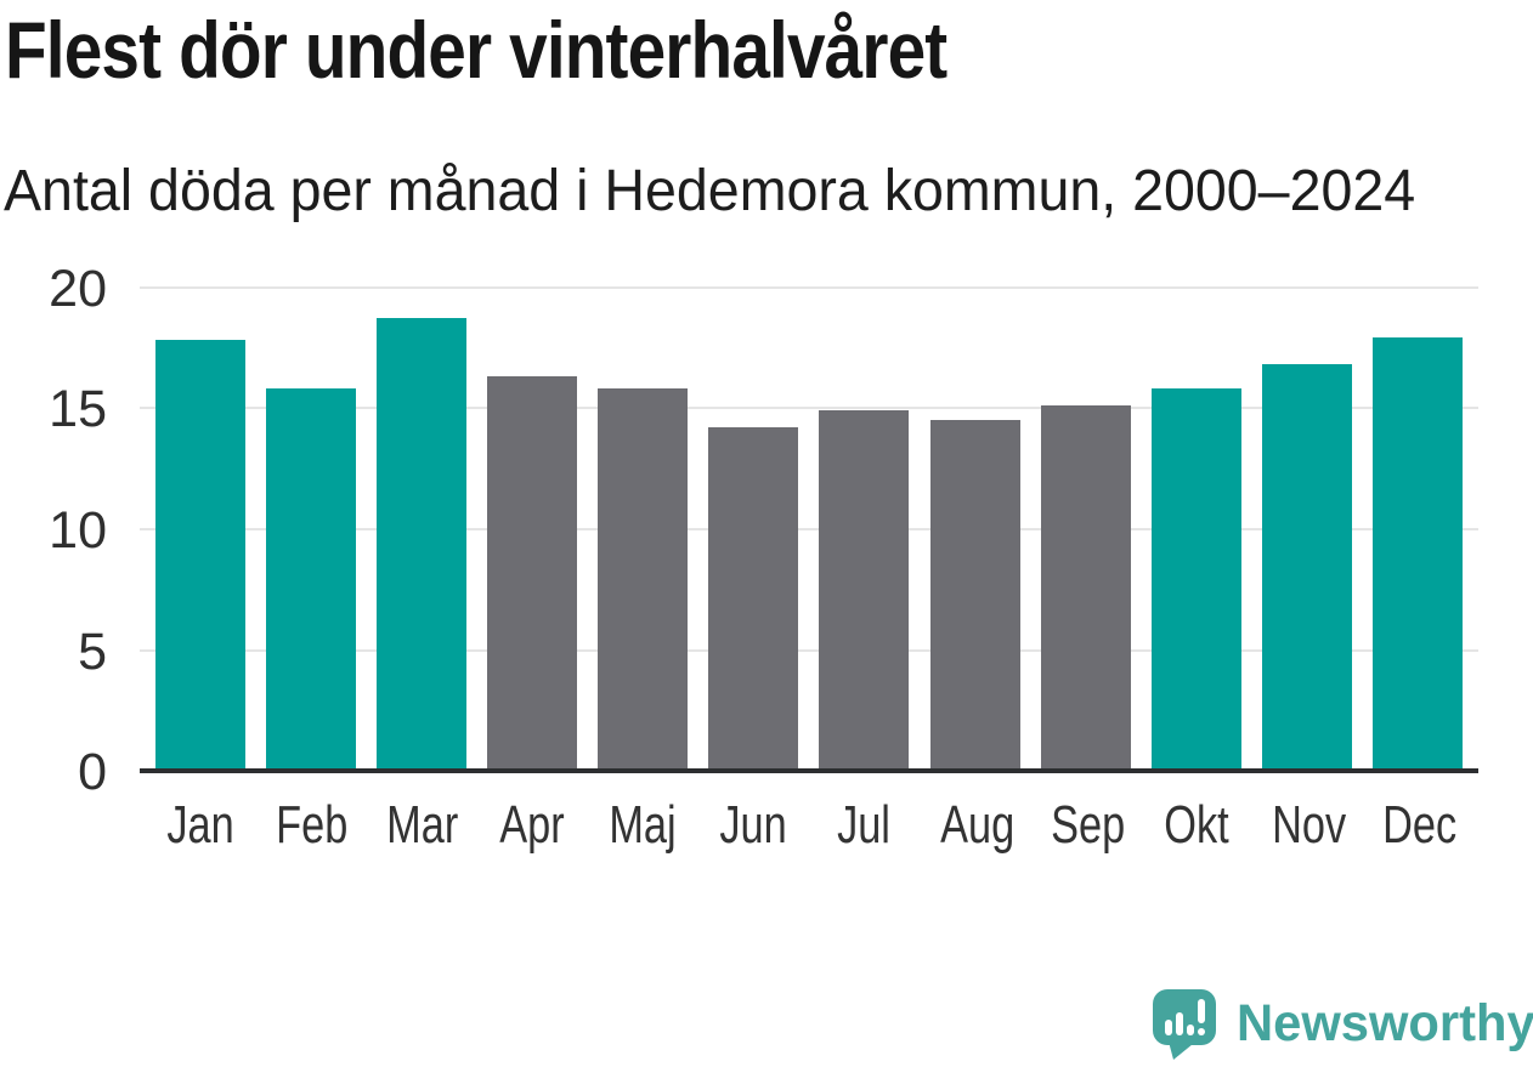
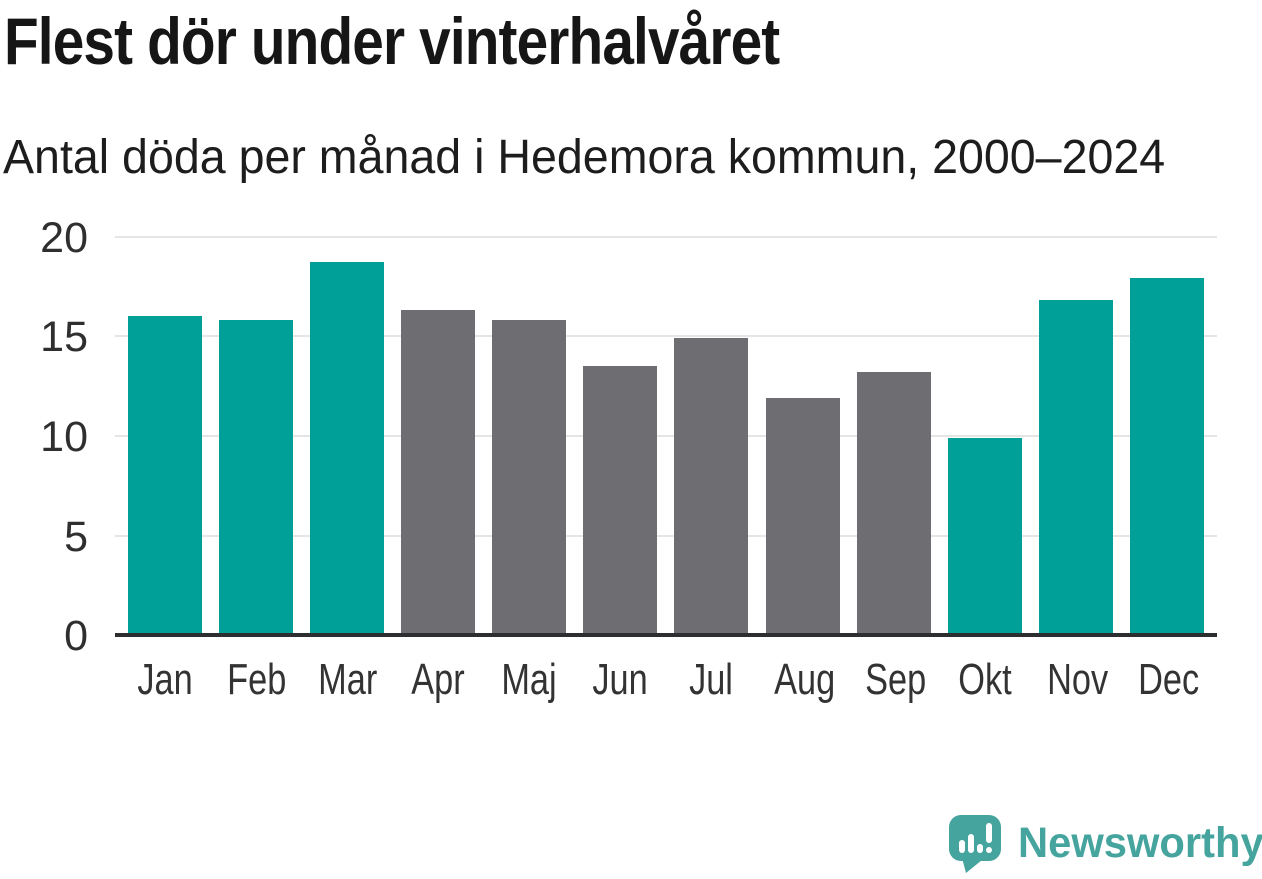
Jan: 17.8 -> 16.0
Jun: 14.2 -> 13.5
Aug: 14.5 -> 11.9
Sep: 15.1 -> 13.2
Okt: 15.8 -> 9.9
